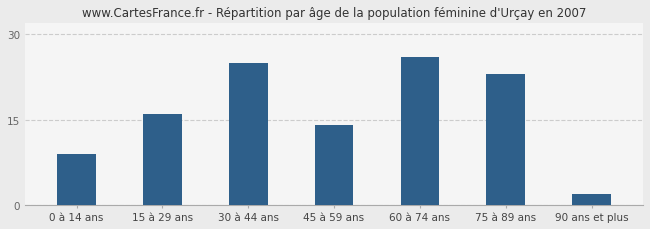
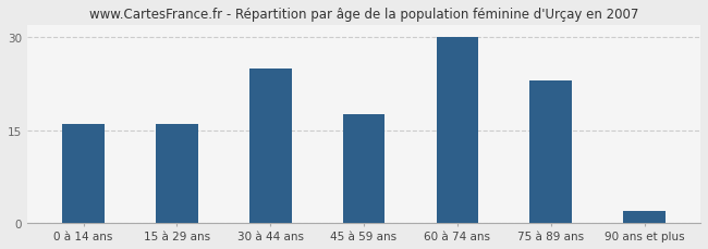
0 à 14 ans: 9.0 -> 16.0
45 à 59 ans: 14.0 -> 17.5
60 à 74 ans: 26.0 -> 30.0
